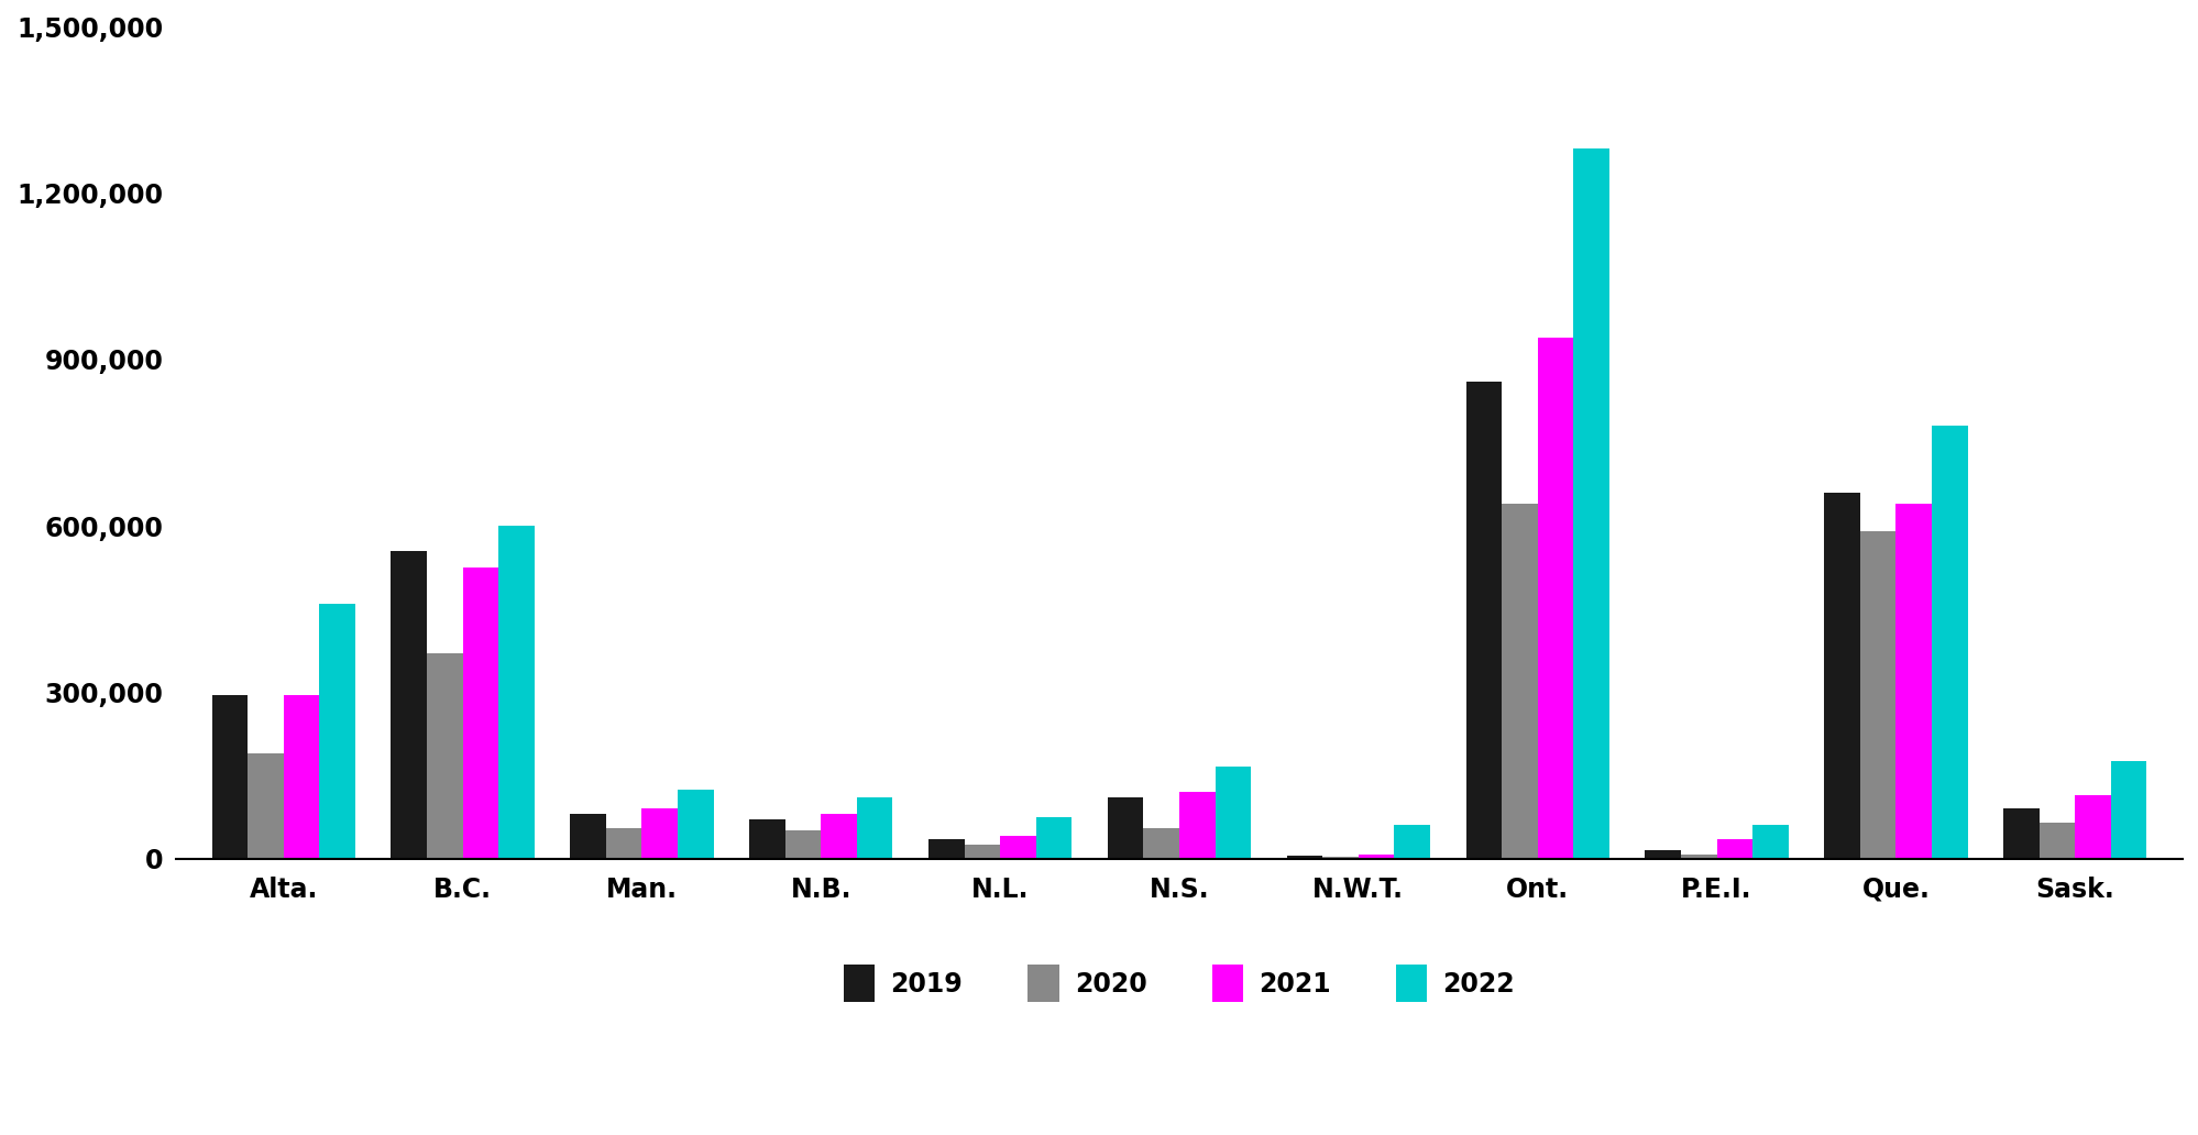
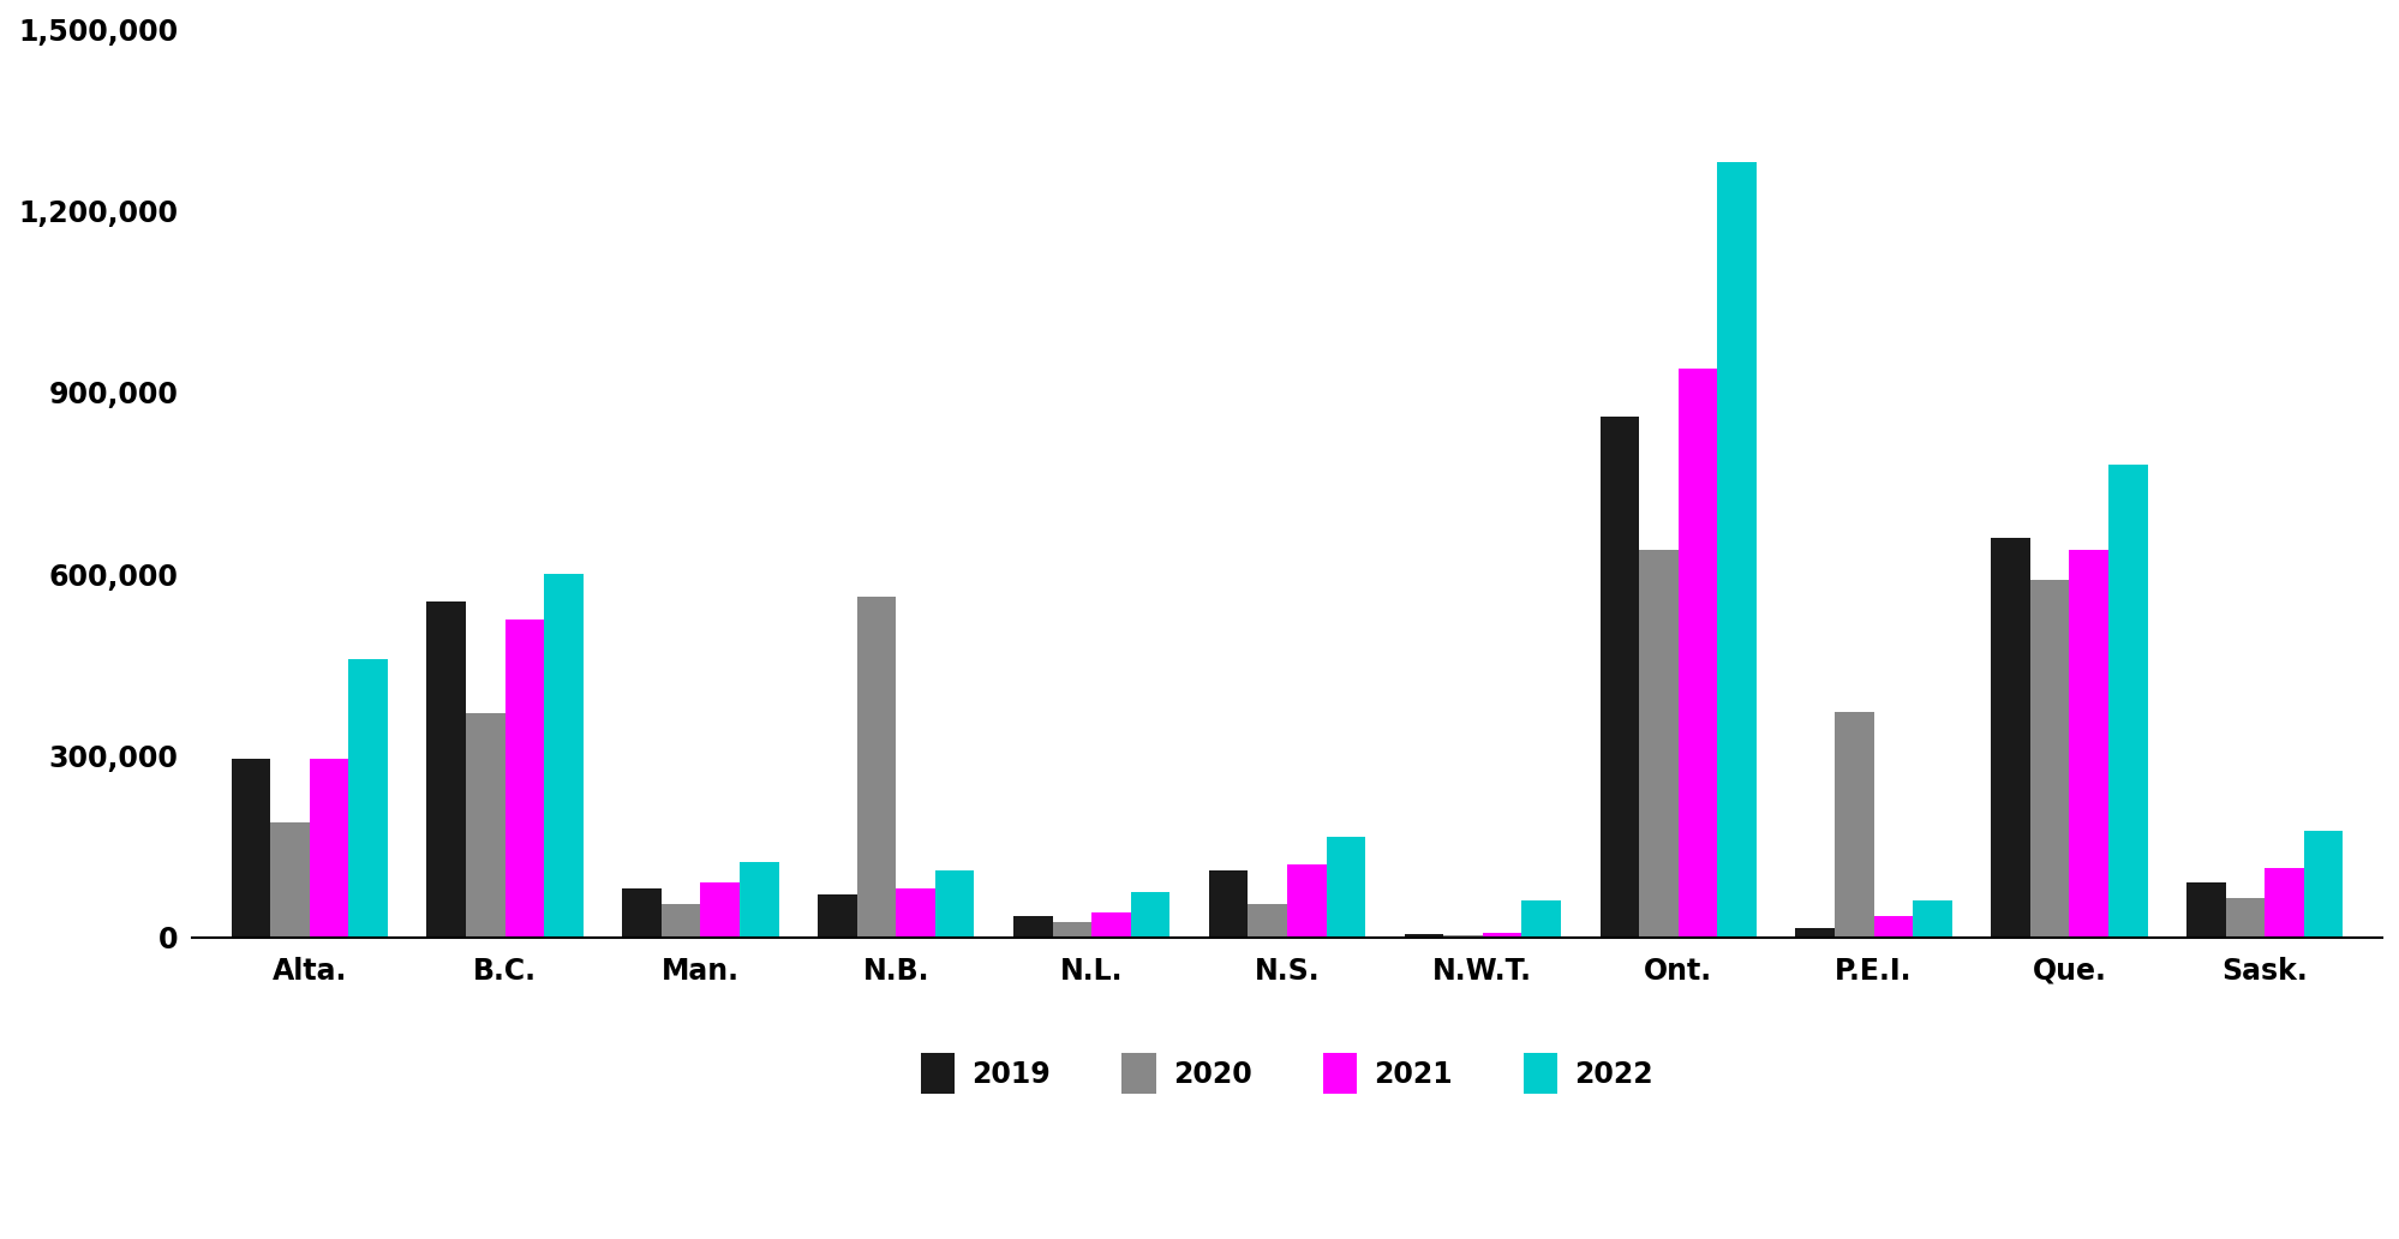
2020/N.B.: 50,000 -> 562,000
2020/P.E.I.: 8,000 -> 372,000
